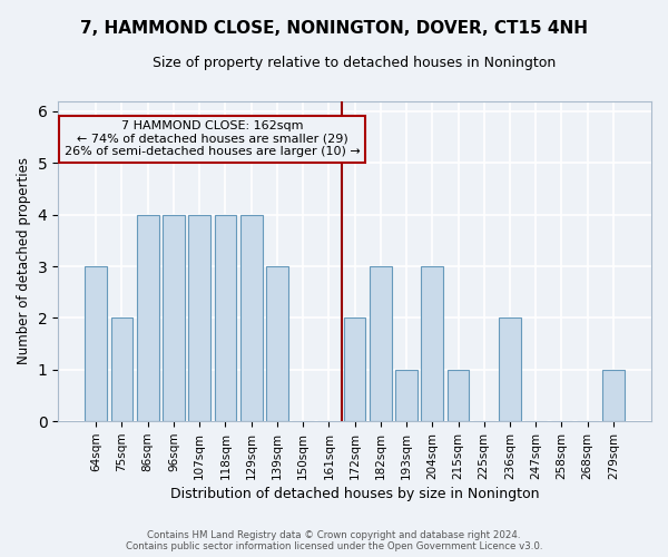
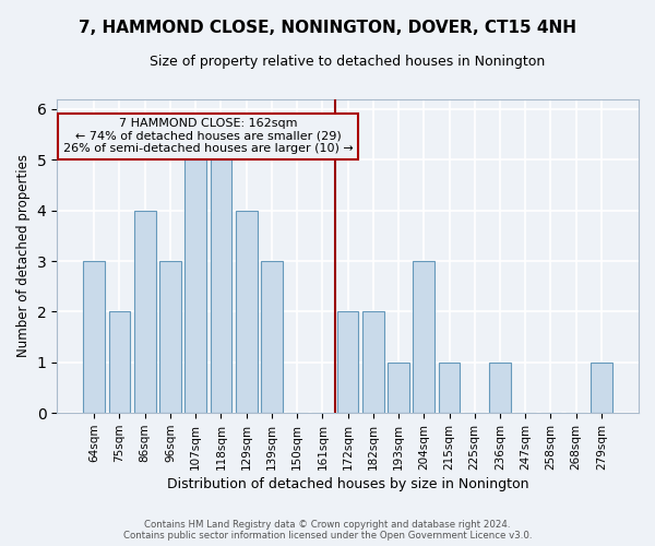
96sqm: 4 -> 3
107sqm: 4 -> 5
118sqm: 4 -> 5
182sqm: 3 -> 2
236sqm: 2 -> 1
